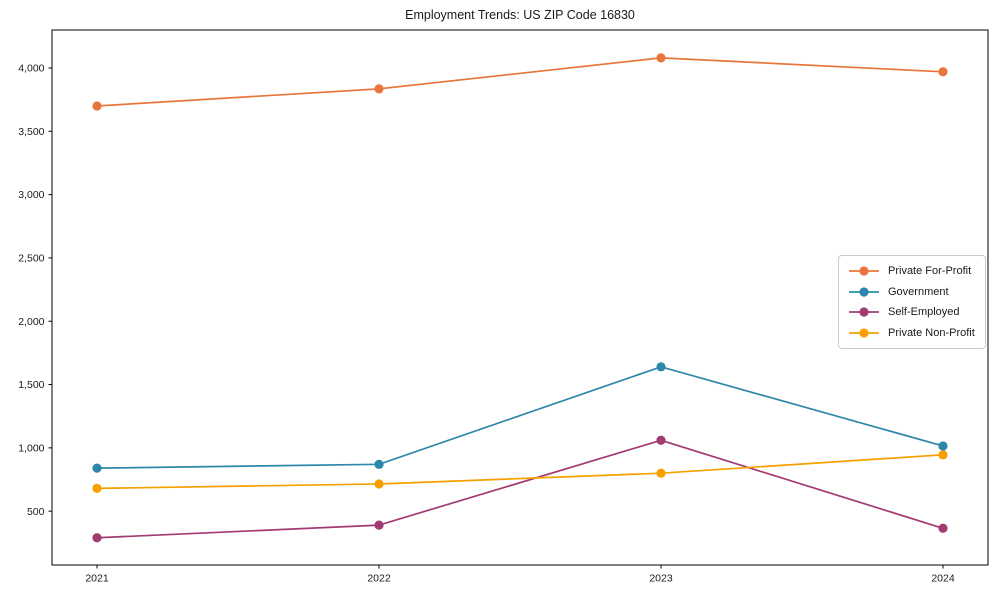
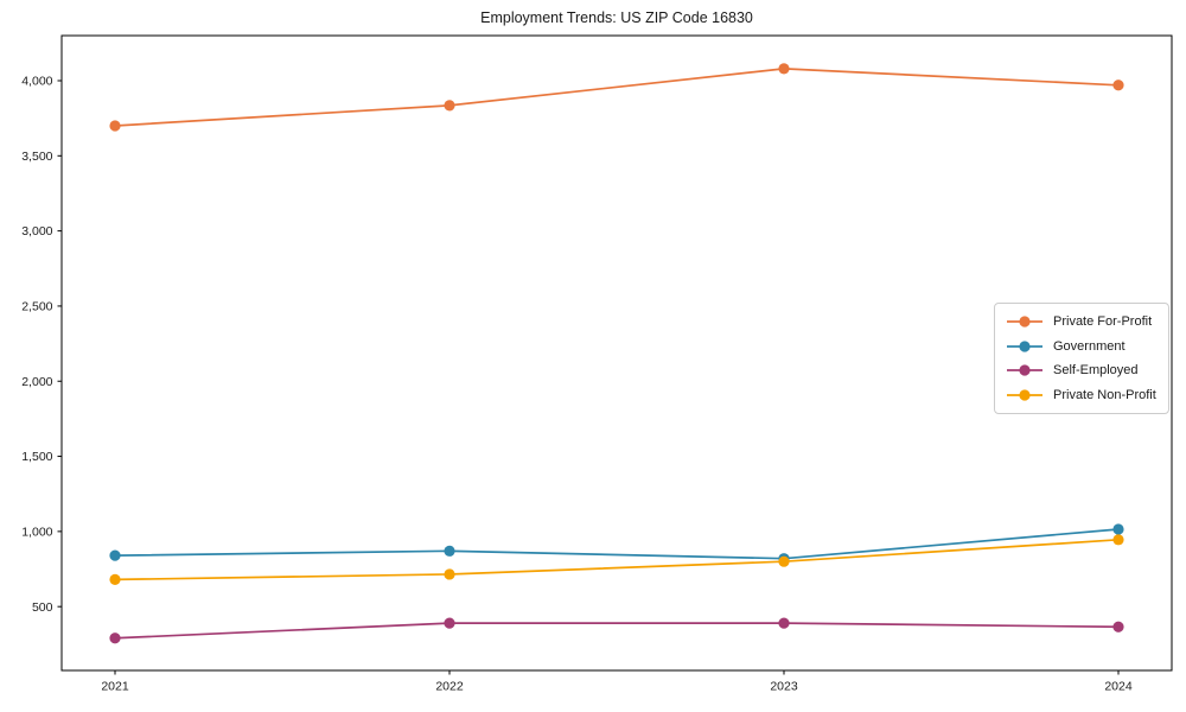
Government/2023: 1640 -> 820
Self-Employed/2023: 1060 -> 390
